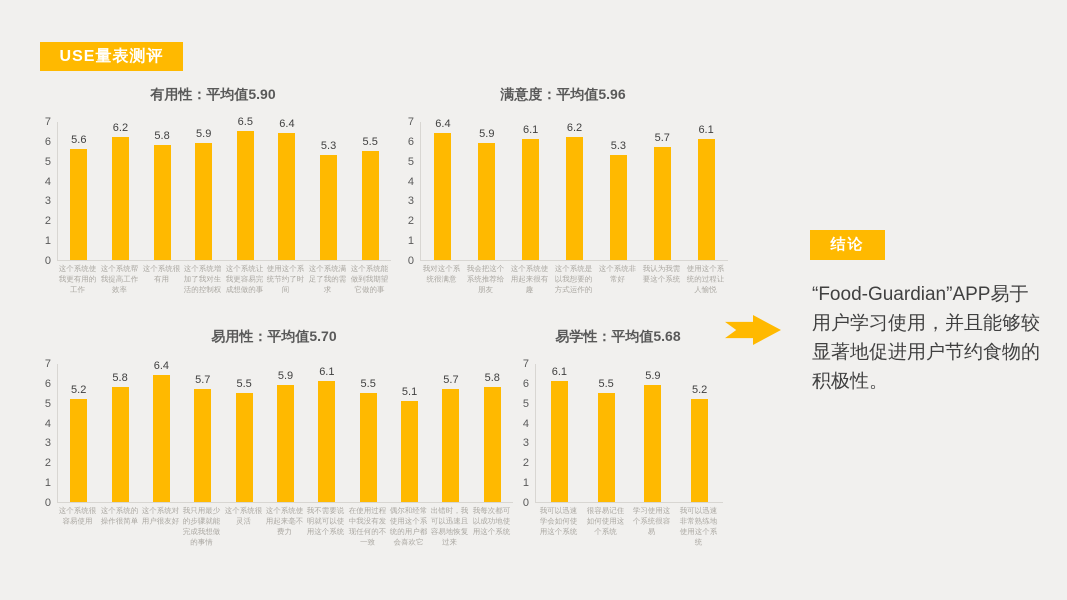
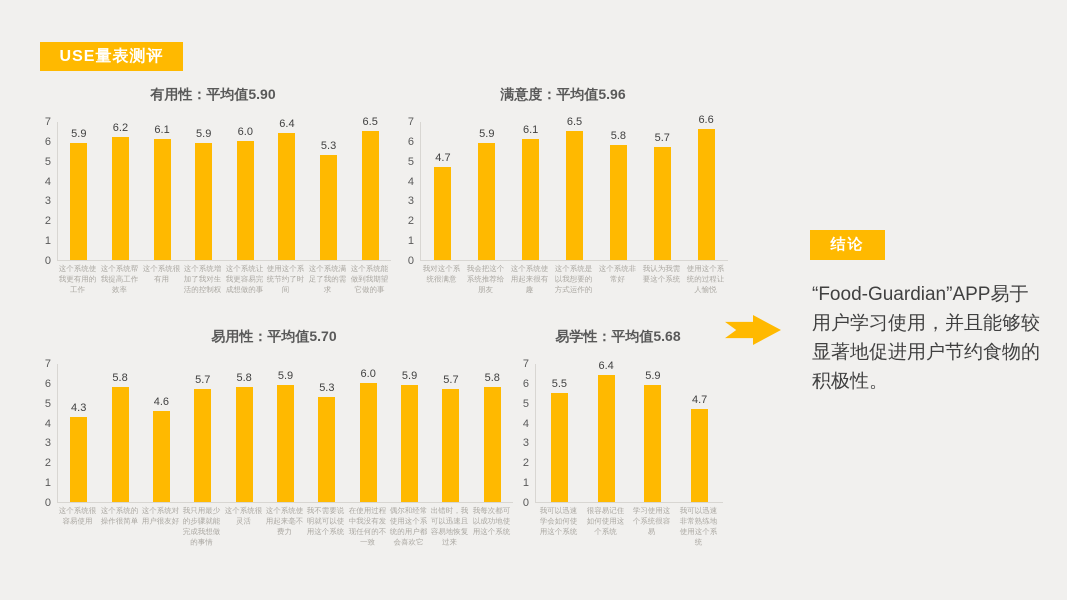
有用性：平均值5.90/这个系统使我更有用的工作: 5.6 -> 5.9
有用性：平均值5.90/这个系统很有用: 5.8 -> 6.1
有用性：平均值5.90/这个系统让我更容易完成想做的事: 6.5 -> 6.0
有用性：平均值5.90/这个系统能做到我期望它做的事: 5.5 -> 6.5
满意度：平均值5.96/我对这个系统很满意: 6.4 -> 4.7
满意度：平均值5.96/这个系统是以我想要的方式运作的: 6.2 -> 6.5
满意度：平均值5.96/这个系统非常好: 5.3 -> 5.8
满意度：平均值5.96/使用这个系统的过程让人愉悦: 6.1 -> 6.6
易用性：平均值5.70/这个系统很容易使用: 5.2 -> 4.3
易用性：平均值5.70/这个系统对用户很友好: 6.4 -> 4.6
易用性：平均值5.70/这个系统很灵活: 5.5 -> 5.8
易用性：平均值5.70/我不需要说明就可以使用这个系统: 6.1 -> 5.3
易用性：平均值5.70/在使用过程中我没有发现任何的不一致: 5.5 -> 6.0
易用性：平均值5.70/偶尔和经常使用这个系统的用户都会喜欢它: 5.1 -> 5.9
易学性：平均值5.68/我可以迅速学会如何使用这个系统: 6.1 -> 5.5
易学性：平均值5.68/很容易记住如何使用这个系统: 5.5 -> 6.4
易学性：平均值5.68/我可以迅速非常熟练地使用这个系统: 5.2 -> 4.7
